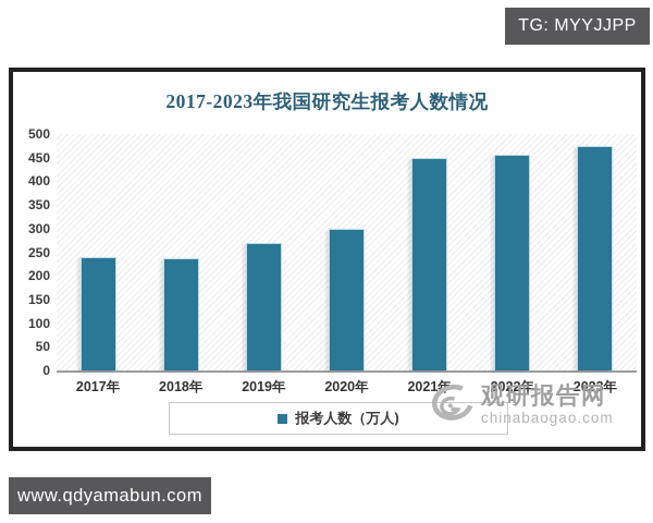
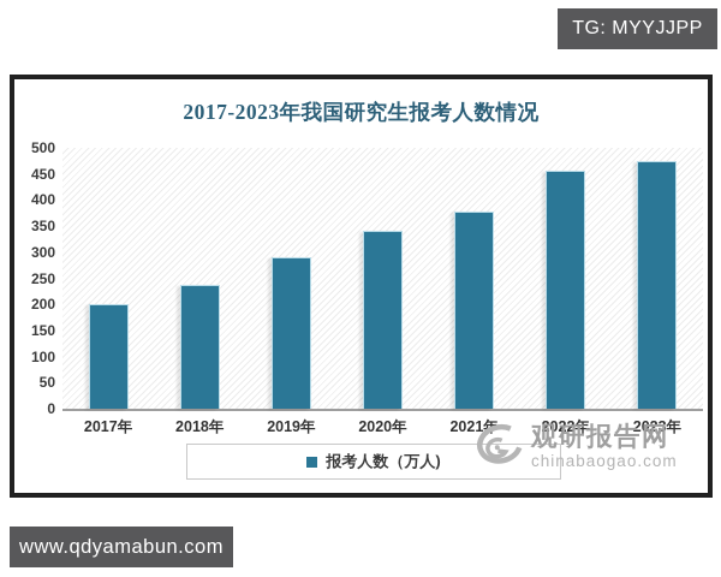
2017年: 240 -> 200
2019年: 270 -> 290
2020年: 300 -> 340
2021年: 450 -> 380
